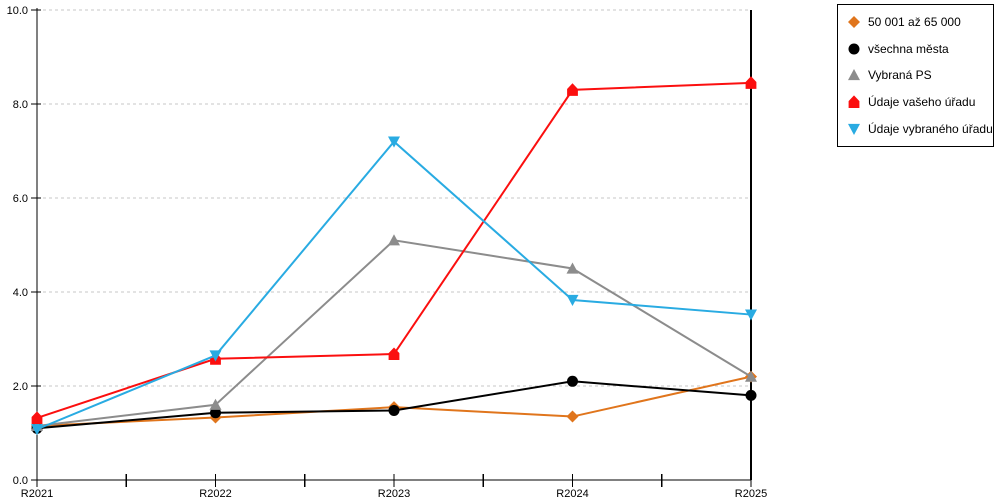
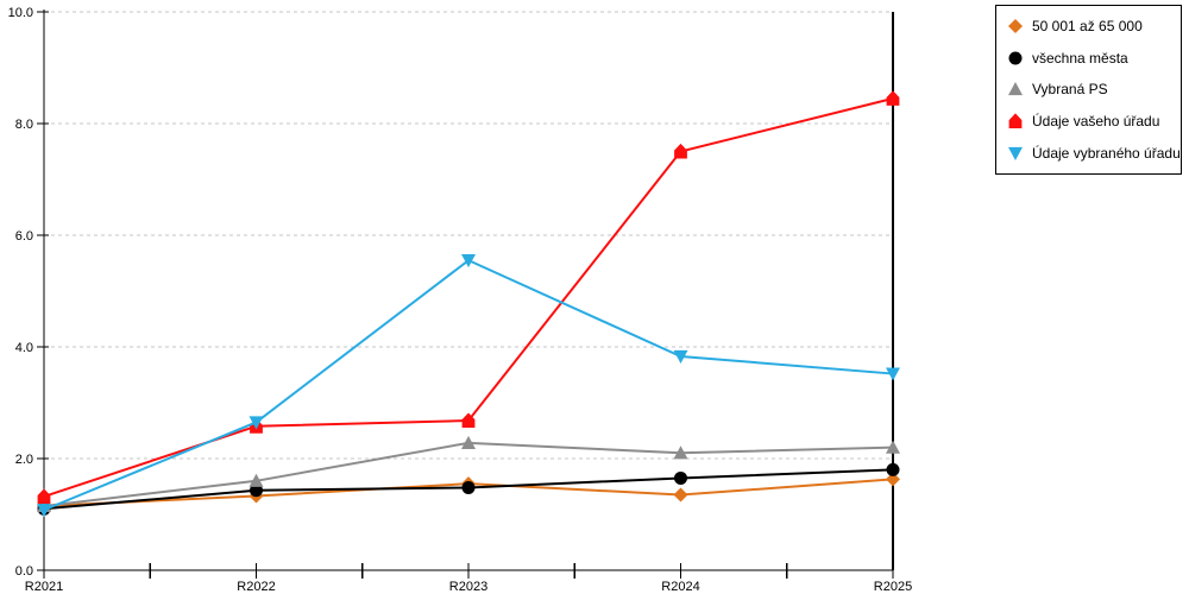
Vybraná PS/R2023: 5.1 -> 2.3
Údaje vybraného úřadu/R2023: 7.2 -> 5.5
všechna města/R2024: 2.1 -> 1.6
Vybraná PS/R2024: 4.5 -> 2.1
Údaje vašeho úřadu/R2024: 8.3 -> 7.5
50 001 až 65 000/R2025: 2.2 -> 1.6
